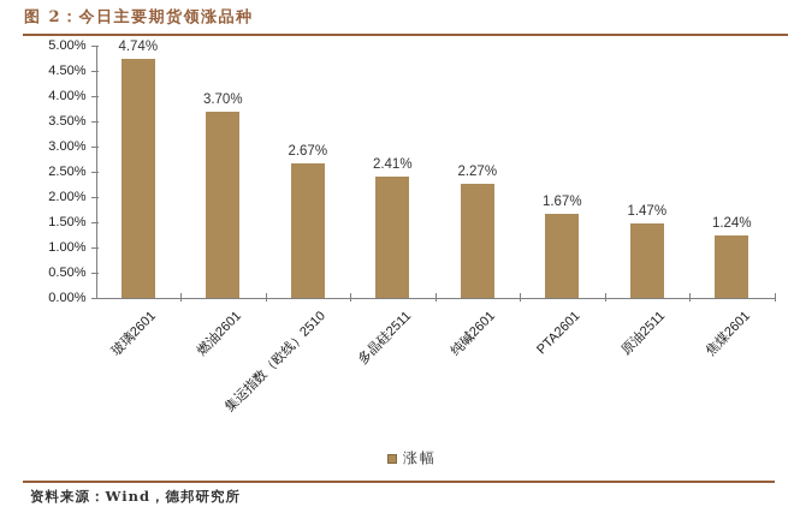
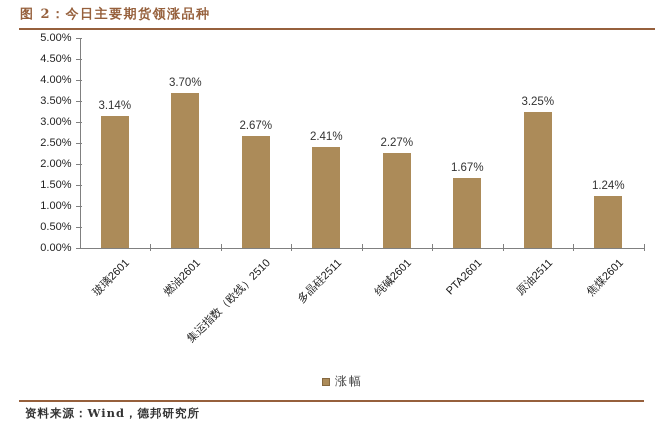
玻璃2601: 4.74% -> 3.14%
原油2511: 1.47% -> 3.25%
